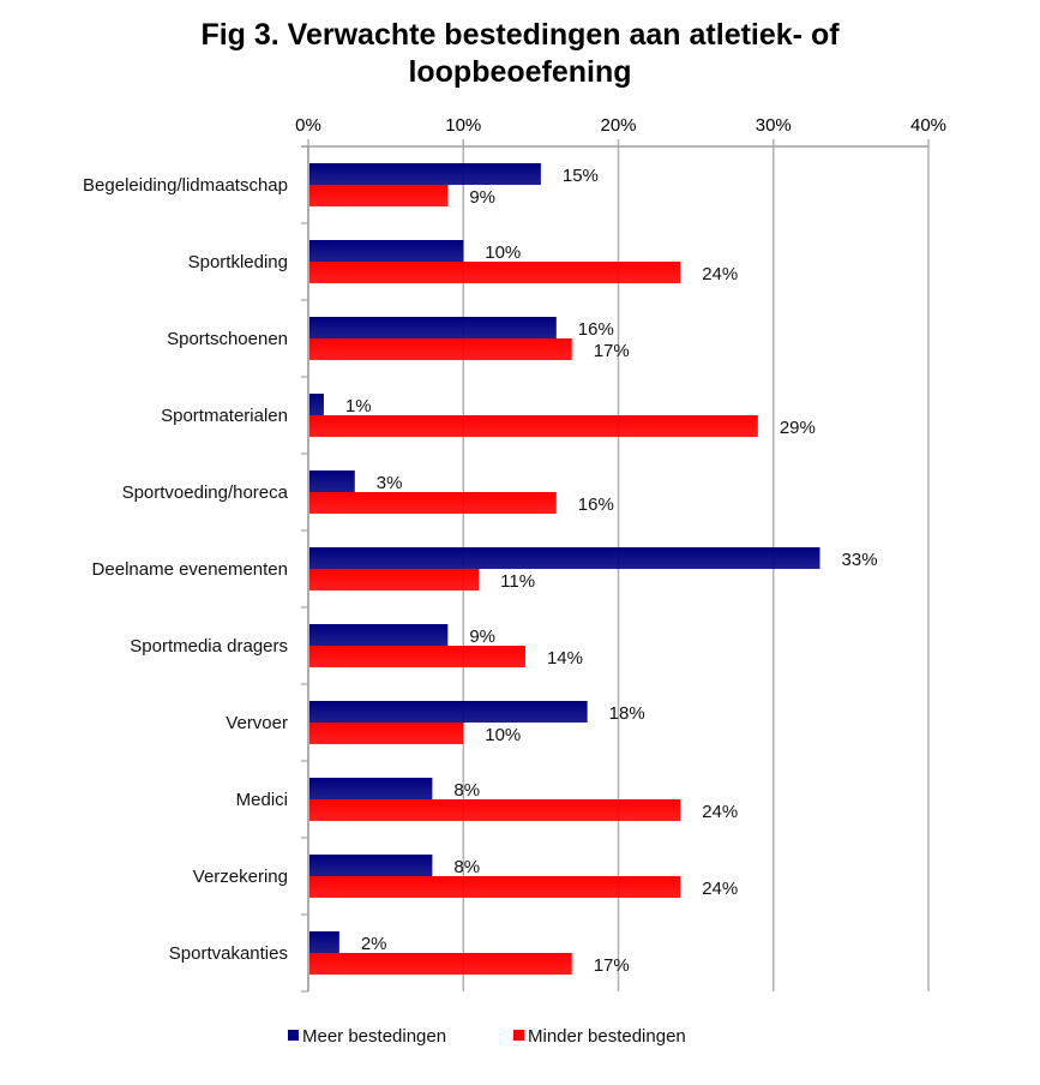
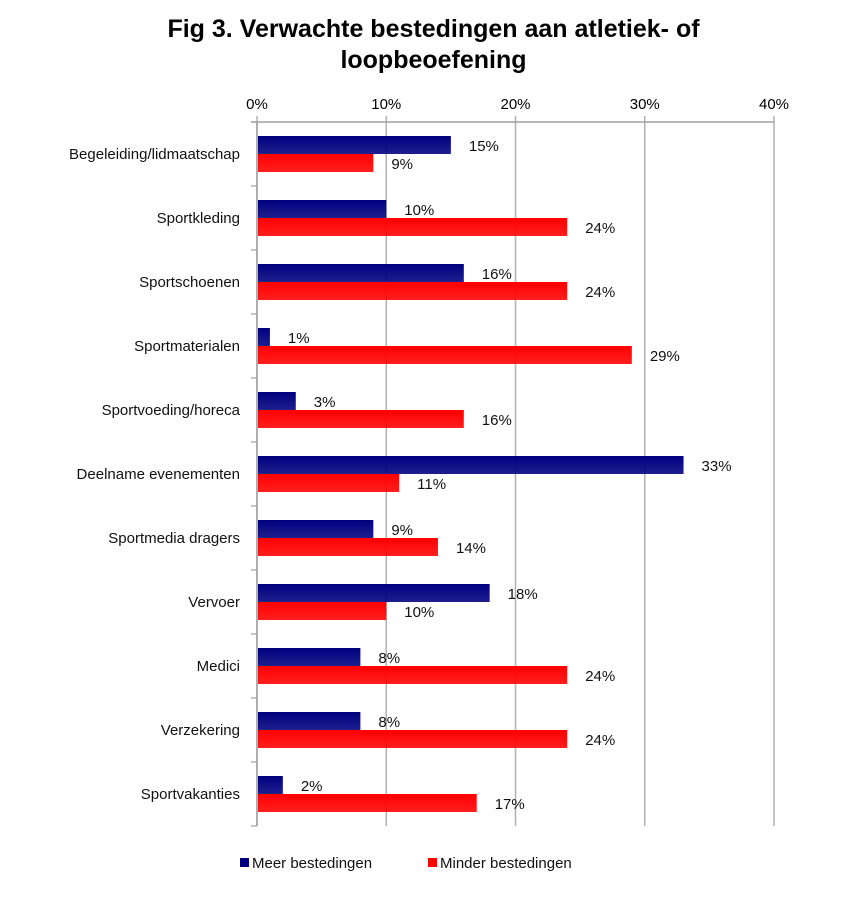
Minder bestedingen/Sportschoenen: 17% -> 24%
